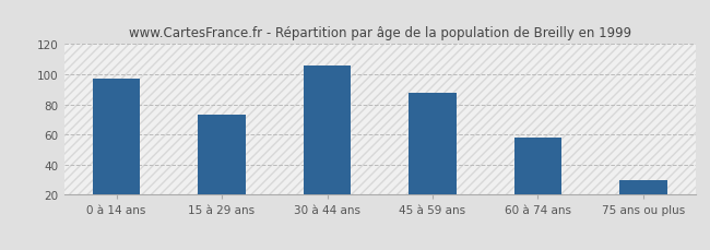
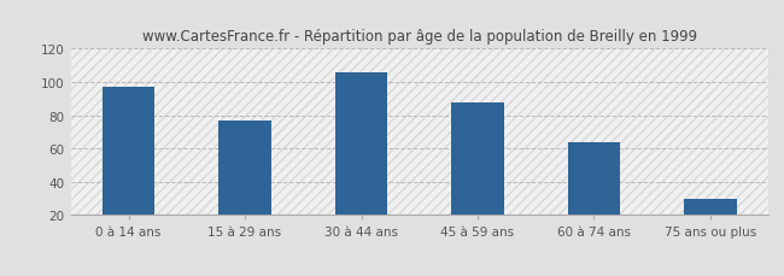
15 à 29 ans: 73 -> 77
60 à 74 ans: 58 -> 64
